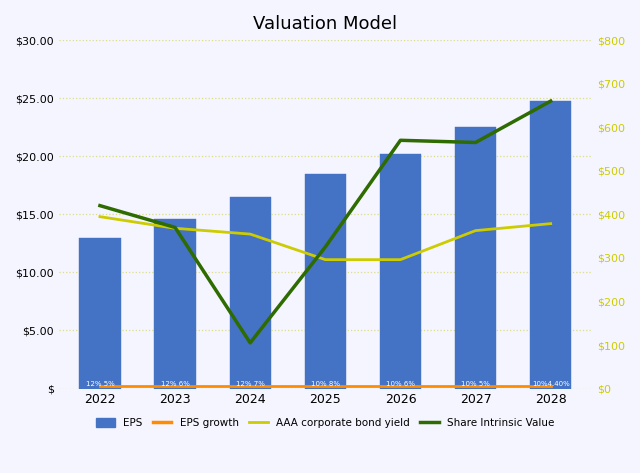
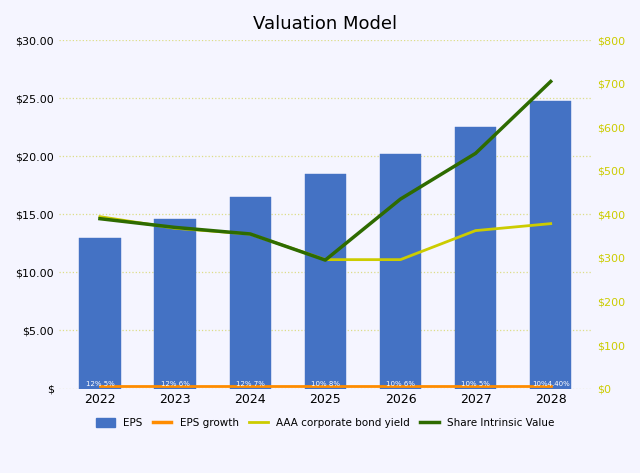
Share Intrinsic Value/2022: $420 -> $390
Share Intrinsic Value/2024: $105 -> $355
Share Intrinsic Value/2025: $325 -> $295
Share Intrinsic Value/2026: $570 -> $435
Share Intrinsic Value/2027: $565 -> $540
Share Intrinsic Value/2028: $660 -> $705
